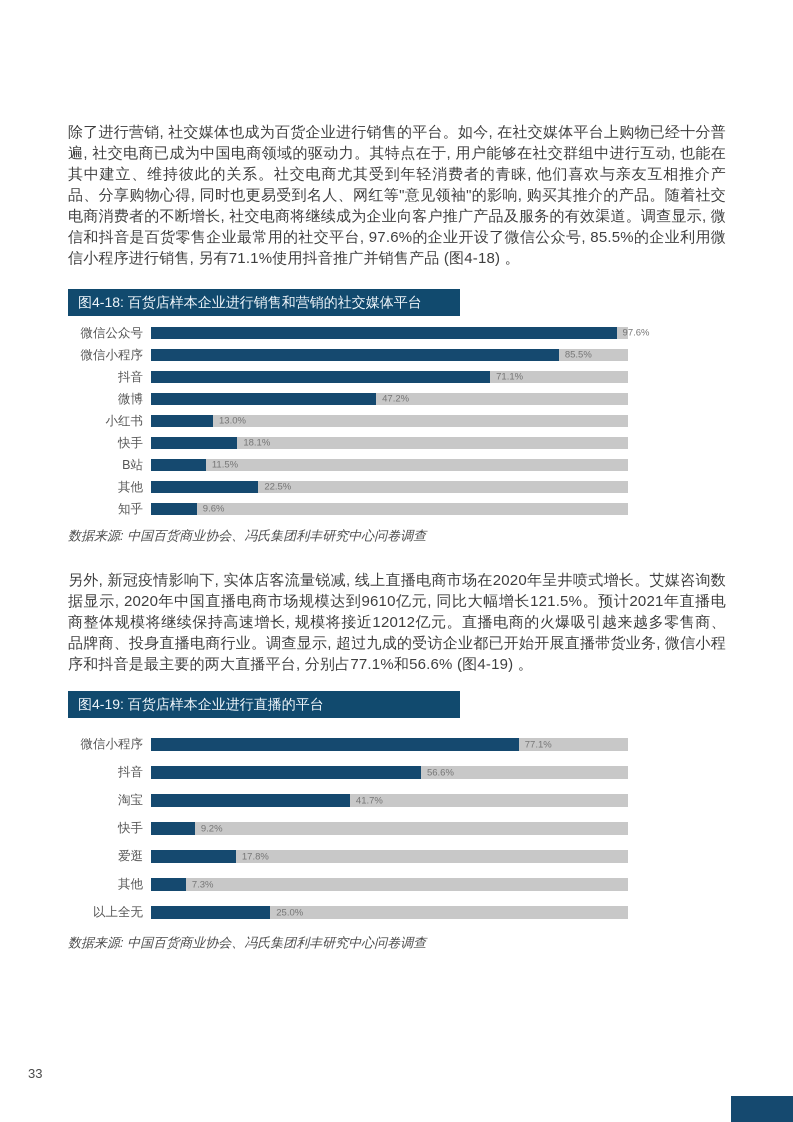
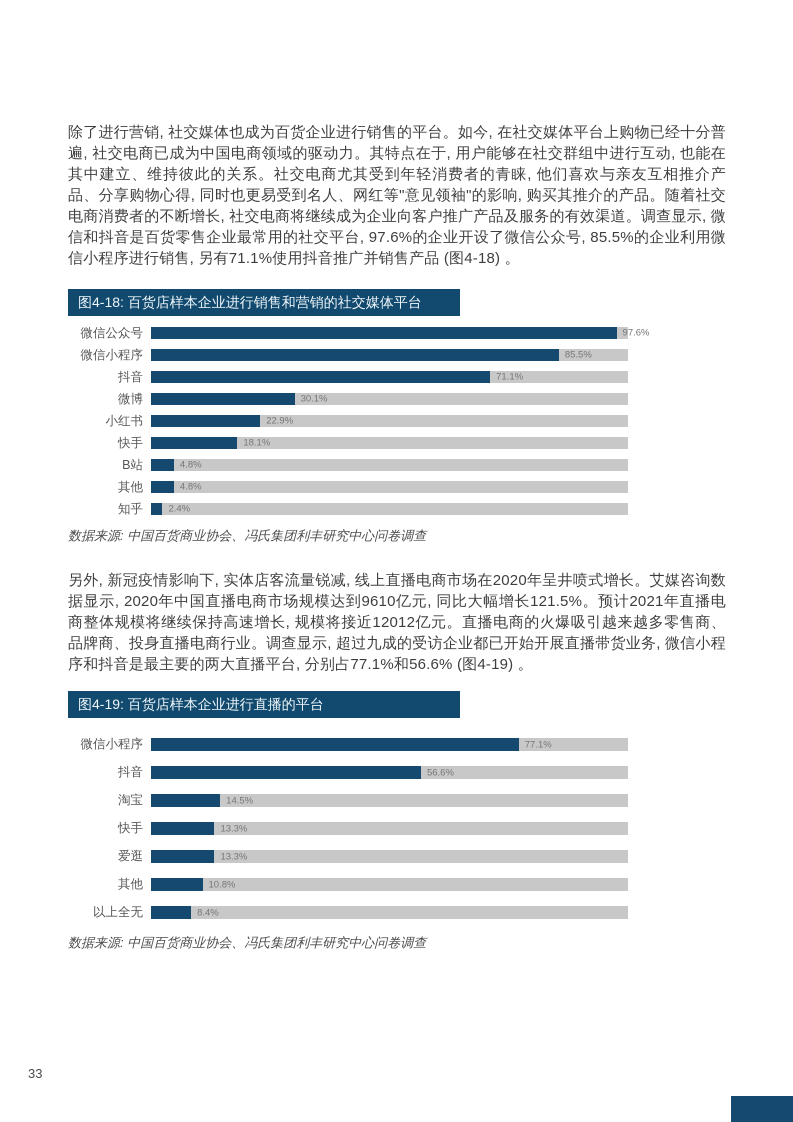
图4-18: 百货店样本企业进行销售和营销的社交媒体平台/微博: 47.2% -> 30.1%
图4-18: 百货店样本企业进行销售和营销的社交媒体平台/小红书: 13.0% -> 22.9%
图4-18: 百货店样本企业进行销售和营销的社交媒体平台/B站: 11.5% -> 4.8%
图4-18: 百货店样本企业进行销售和营销的社交媒体平台/其他: 22.5% -> 4.8%
图4-18: 百货店样本企业进行销售和营销的社交媒体平台/知乎: 9.6% -> 2.4%
图4-19: 百货店样本企业进行直播的平台/淘宝: 41.7% -> 14.5%
图4-19: 百货店样本企业进行直播的平台/快手: 9.2% -> 13.3%
图4-19: 百货店样本企业进行直播的平台/爱逛: 17.8% -> 13.3%
图4-19: 百货店样本企业进行直播的平台/其他: 7.3% -> 10.8%
图4-19: 百货店样本企业进行直播的平台/以上全无: 25.0% -> 8.4%
